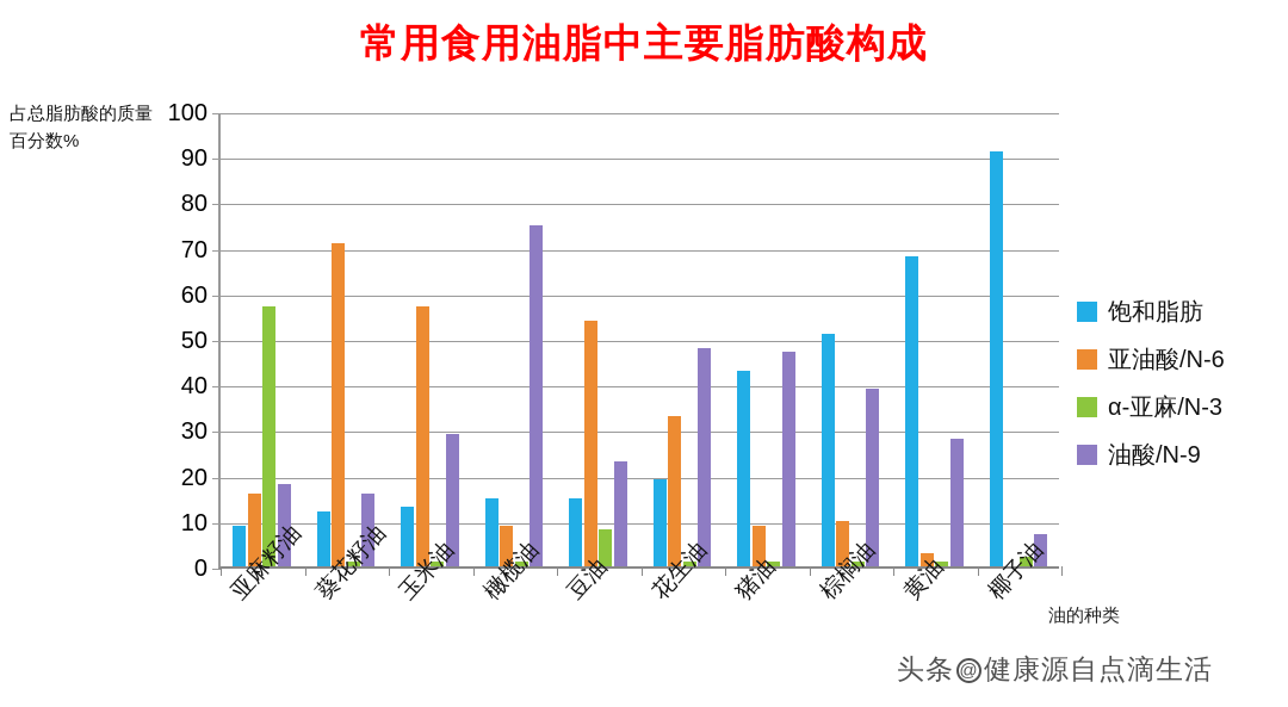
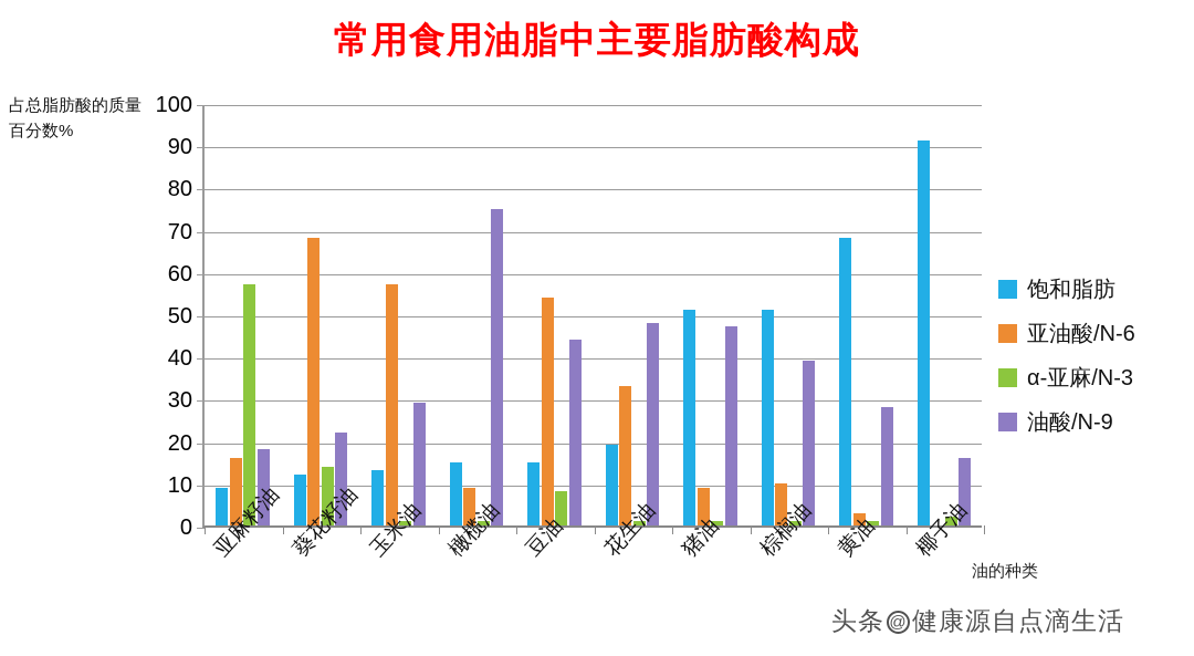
亚油酸/N-6/葵花籽油: 71 -> 68
α-亚麻/N-3/葵花籽油: 1 -> 14
油酸/N-9/葵花籽油: 16 -> 22
油酸/N-9/豆油: 23 -> 44
饱和脂肪/猪油: 43 -> 51
油酸/N-9/椰子油: 7 -> 16
